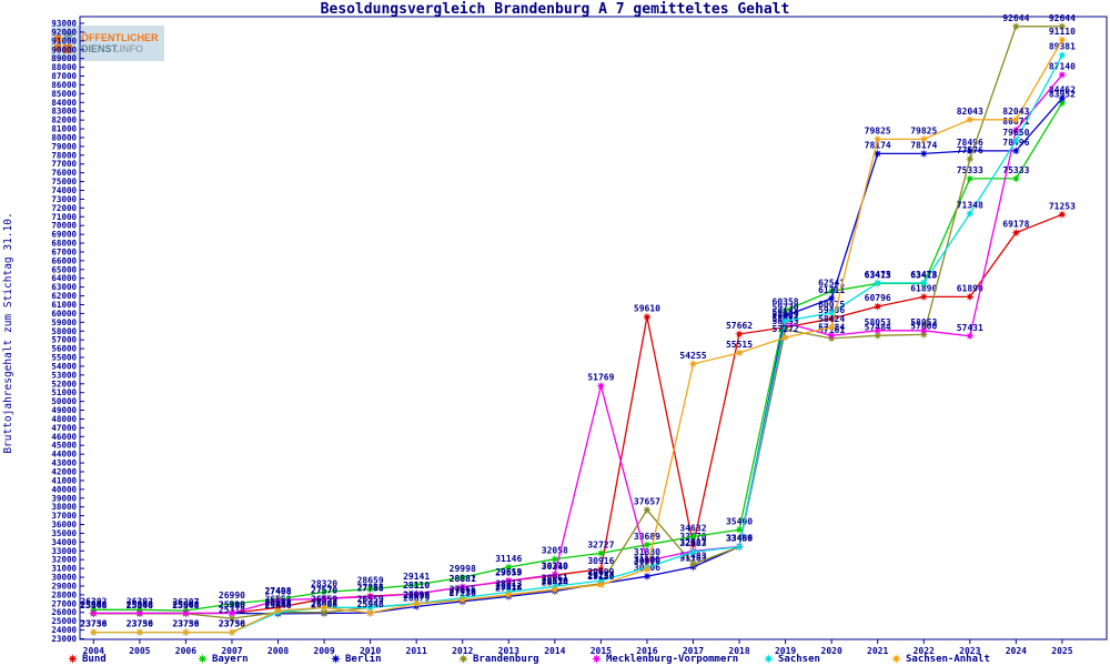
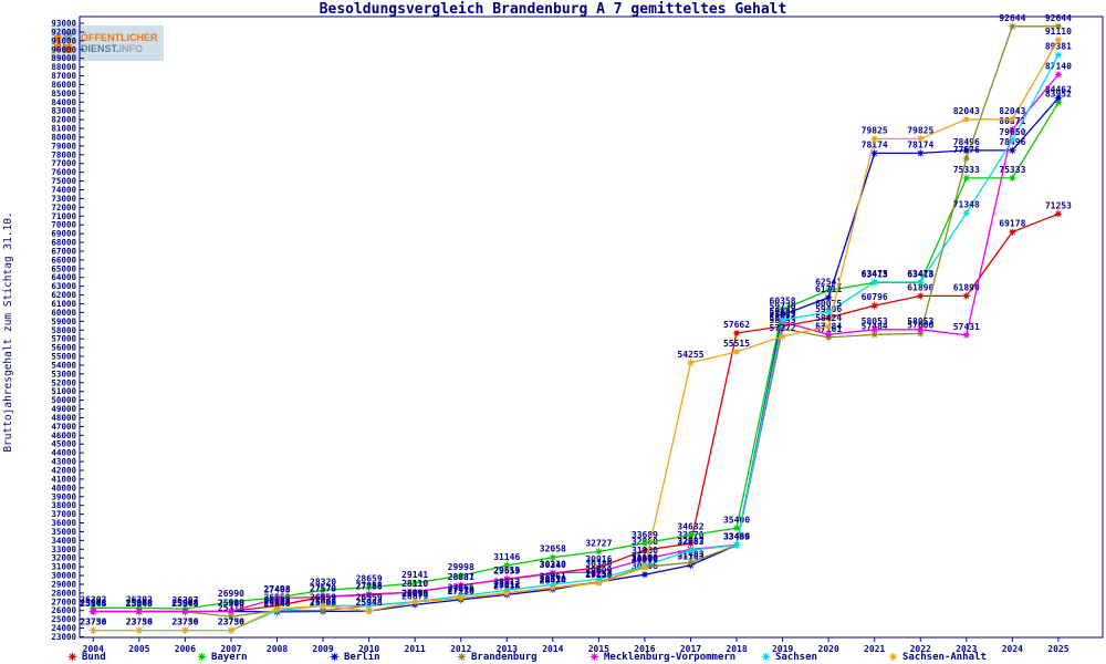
Mecklenburg-Vorpommern/2015: 51769 -> 30380
Bund/2016: 59610 -> 32880
Brandenburg/2016: 37657 -> 30976
